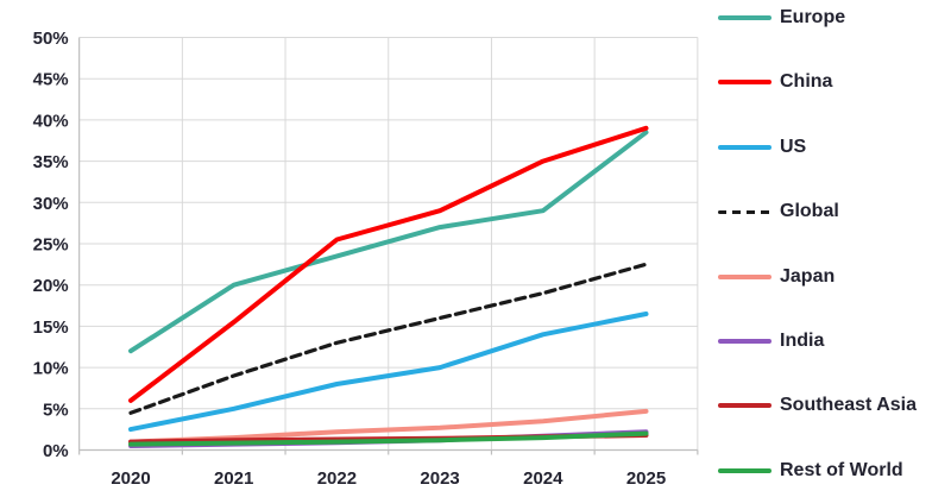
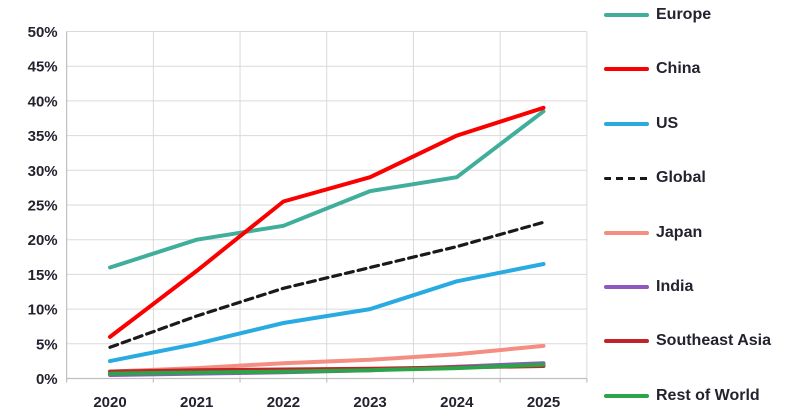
Europe/2020: 12% -> 16%
Europe/2022: 24% -> 22%
